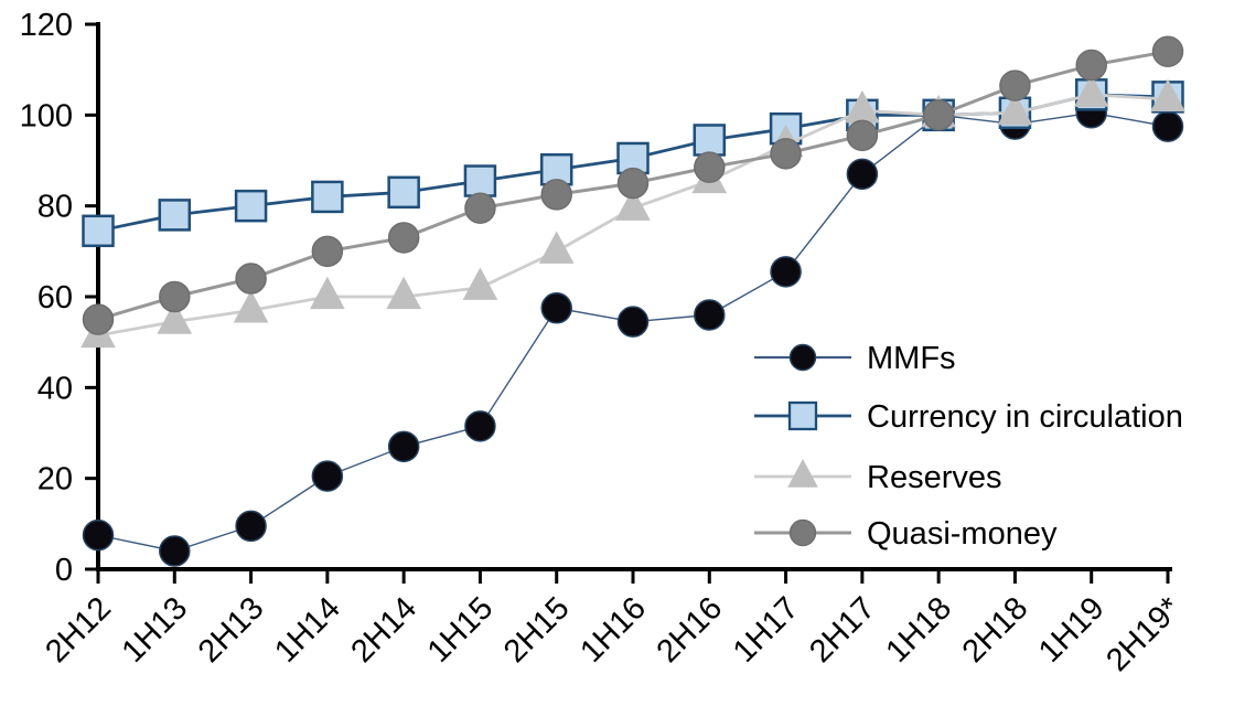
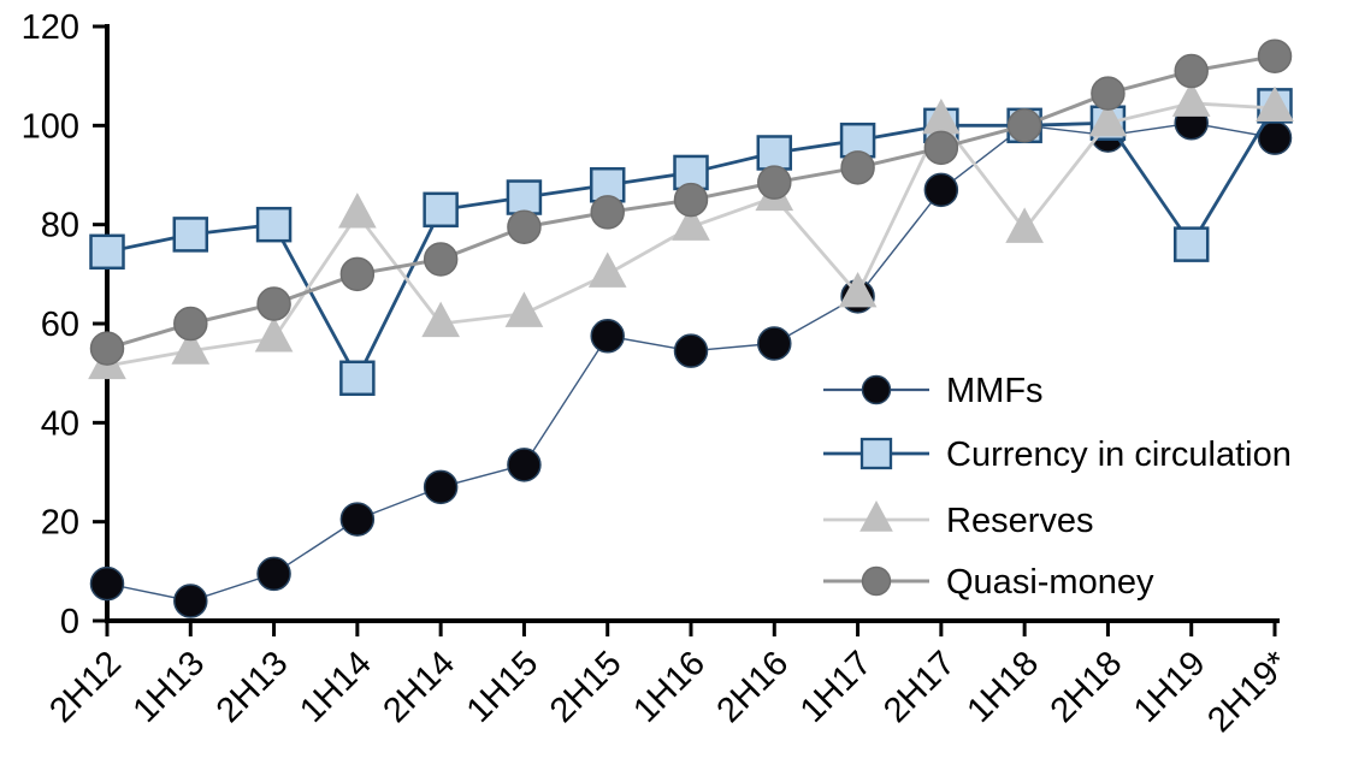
Currency in circulation/1H14: 82 -> 49
Reserves/1H14: 60 -> 82
Reserves/1H17: 94 -> 66
Reserves/1H18: 100 -> 79
Currency in circulation/1H19: 104 -> 76
